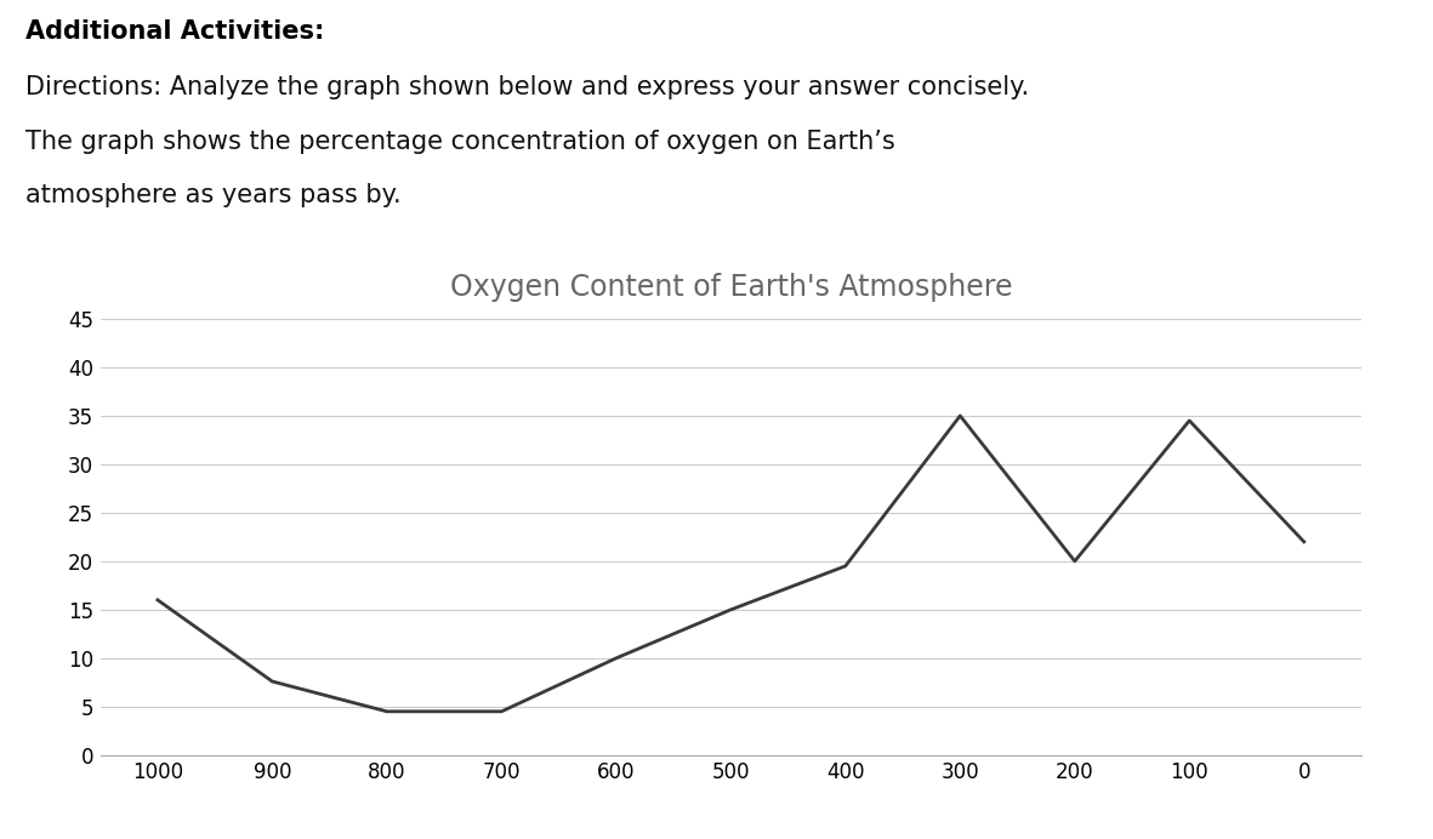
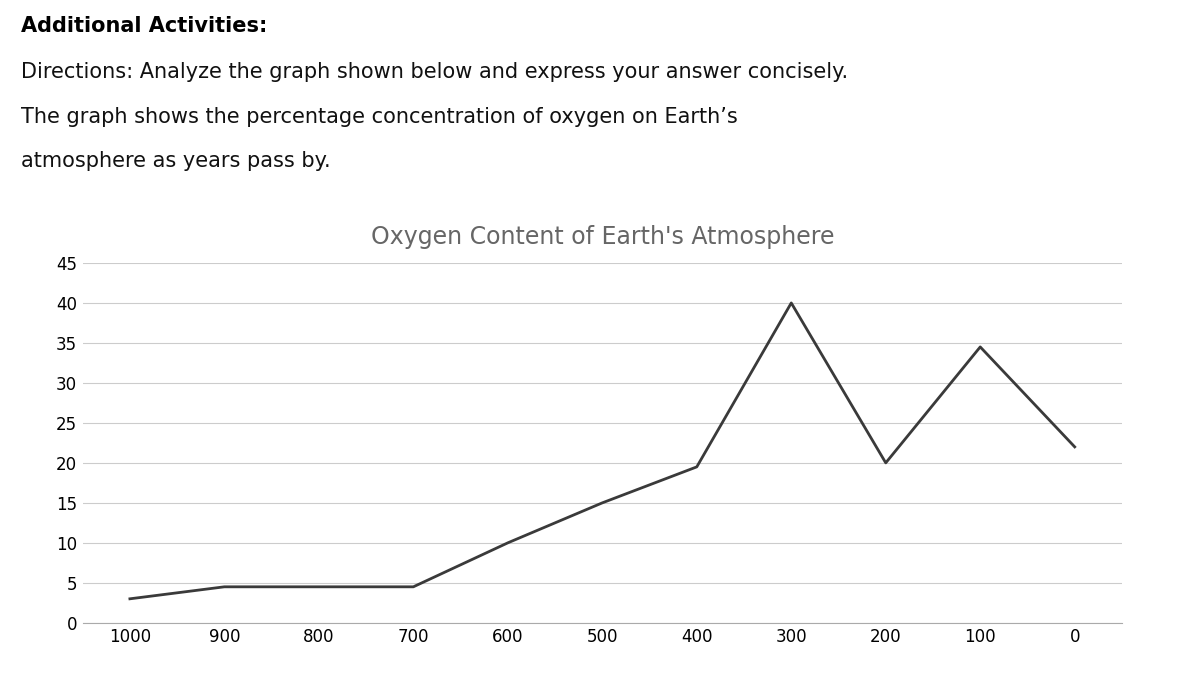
1000: 16.0 -> 3.0
900: 7.6 -> 4.5
300: 35.0 -> 40.0
